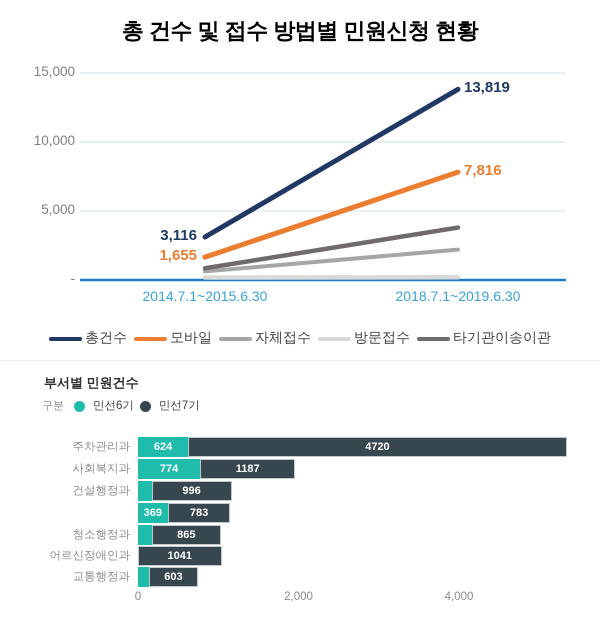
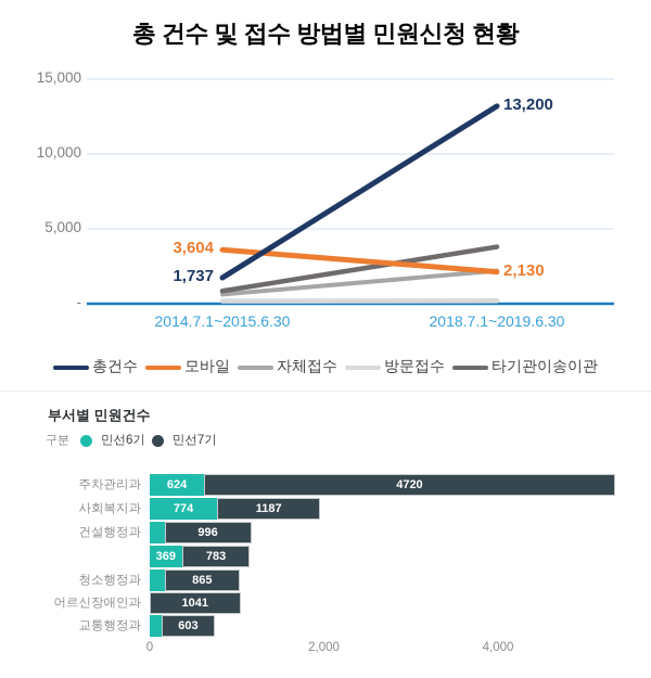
총 건수 및 접수 방법별 민원신청 현황/총건수/2014.7.1~2015.6.30: 3,116 -> 1,737
총 건수 및 접수 방법별 민원신청 현황/모바일/2014.7.1~2015.6.30: 1,655 -> 3,604
총 건수 및 접수 방법별 민원신청 현황/총건수/2018.7.1~2019.6.30: 13,819 -> 13,200
총 건수 및 접수 방법별 민원신청 현황/모바일/2018.7.1~2019.6.30: 7,816 -> 2,130
